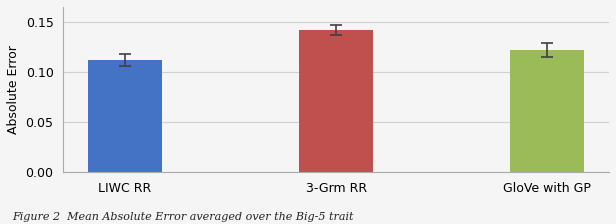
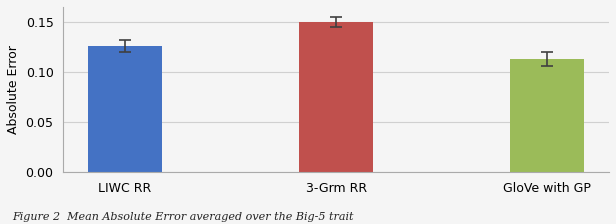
LIWC RR: 0.112 -> 0.126
3-Grm RR: 0.142 -> 0.150
GloVe with GP: 0.122 -> 0.113
